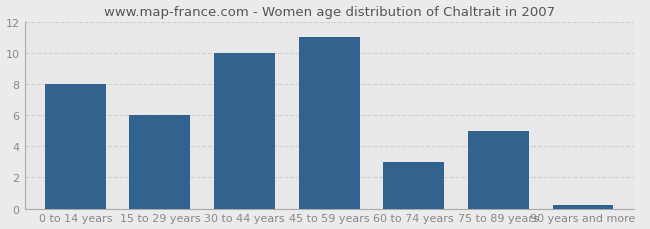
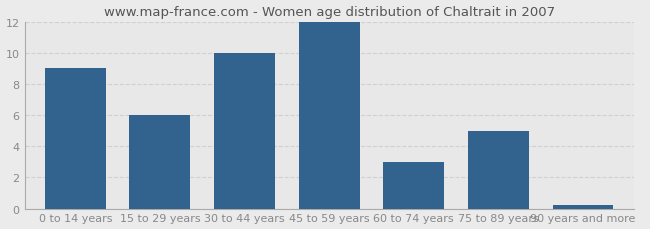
0 to 14 years: 8.0 -> 9.0
45 to 59 years: 11.0 -> 12.0
